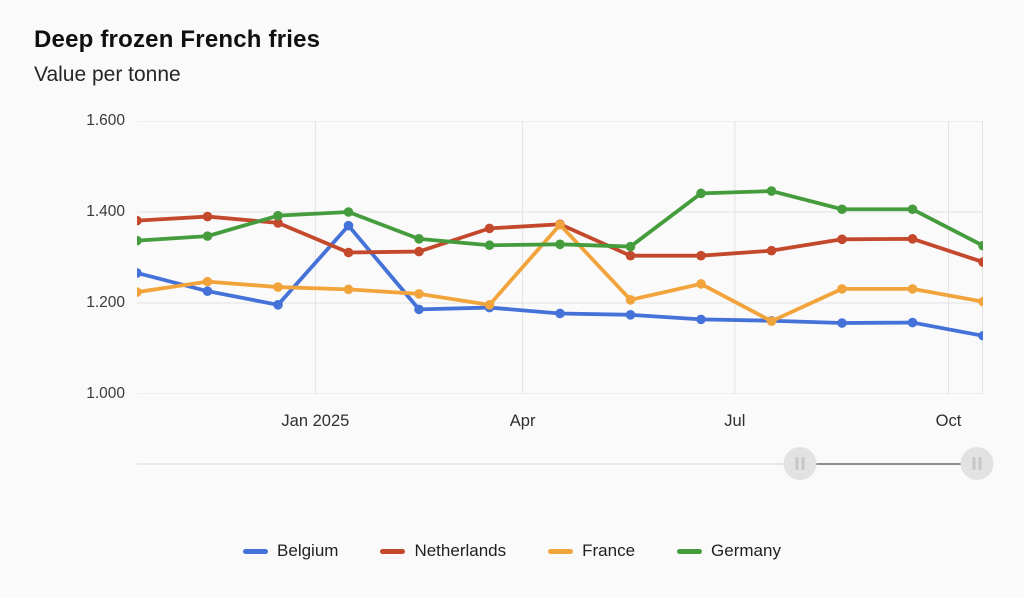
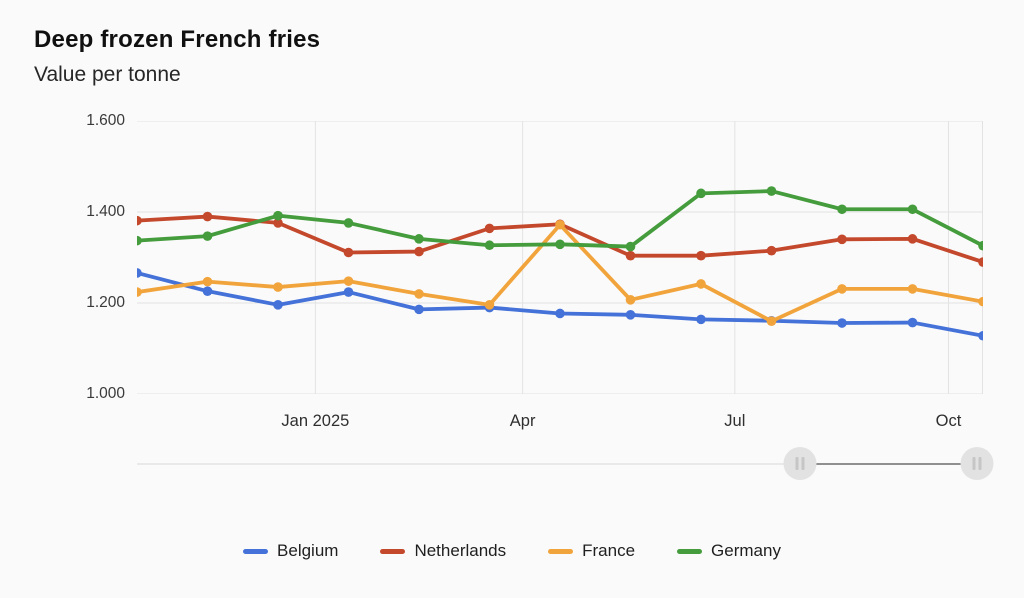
Belgium/Jan 2025: 1370 -> 1220
France/Jan 2025: 1230 -> 1250
Germany/Jan 2025: 1400 -> 1380
